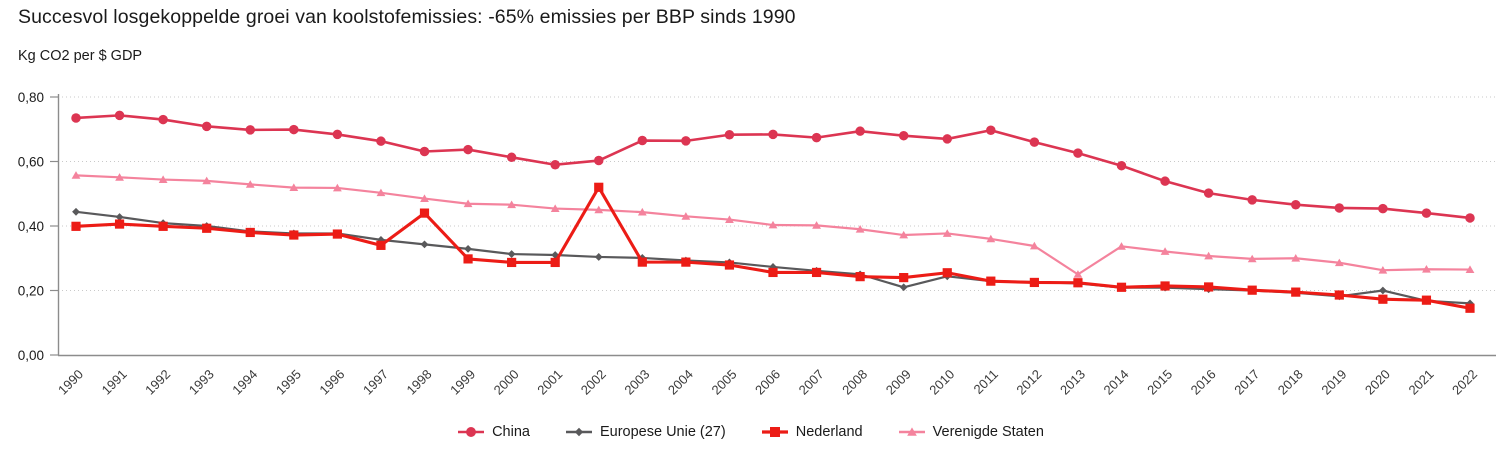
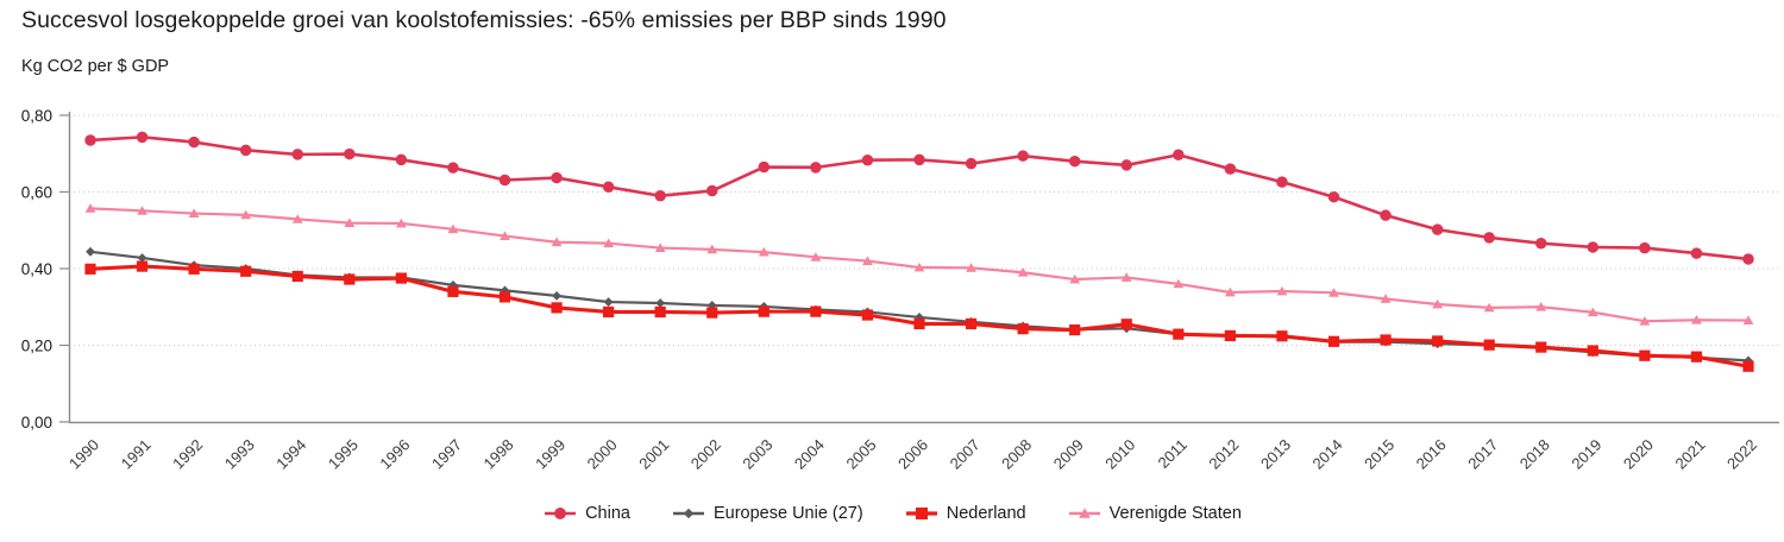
Nederland/1998: 0,44 -> 0,33
Nederland/2002: 0,52 -> 0,28
Europese Unie (27)/2009: 0,21 -> 0,24
Verenigde Staten/2013: 0,25 -> 0,34
Europese Unie (27)/2020: 0,20 -> 0,17
